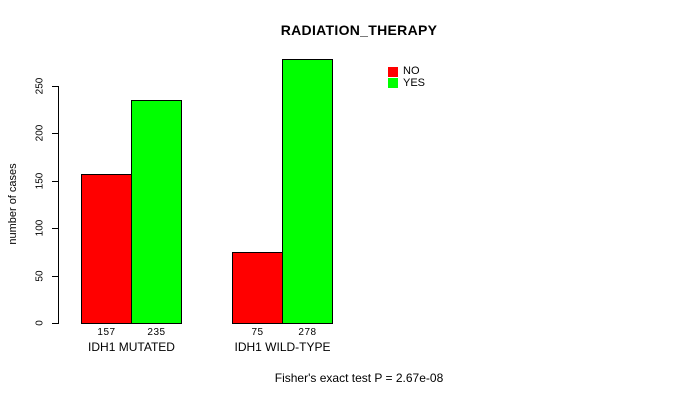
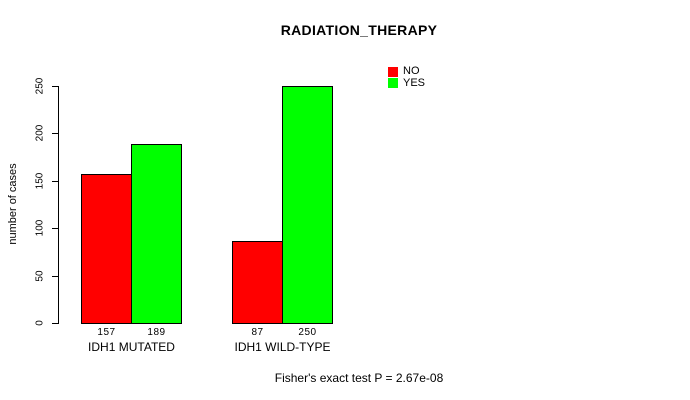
YES/IDH1 MUTATED: 235 -> 189
NO/IDH1 WILD-TYPE: 75 -> 87
YES/IDH1 WILD-TYPE: 278 -> 250
